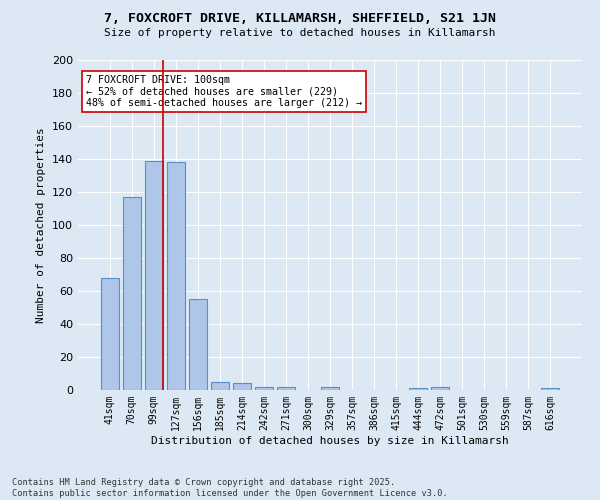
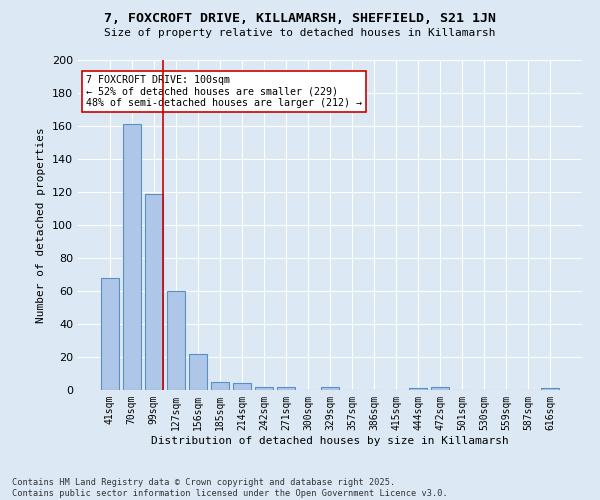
70sqm: 117 -> 161
99sqm: 139 -> 119
127sqm: 138 -> 60
156sqm: 55 -> 22
